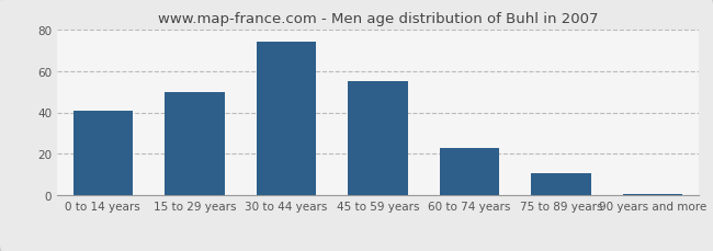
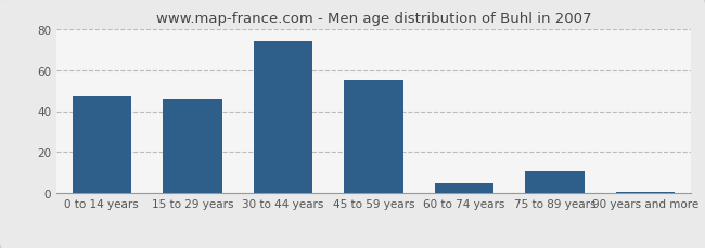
0 to 14 years: 41 -> 47
15 to 29 years: 50 -> 46
60 to 74 years: 23 -> 5
